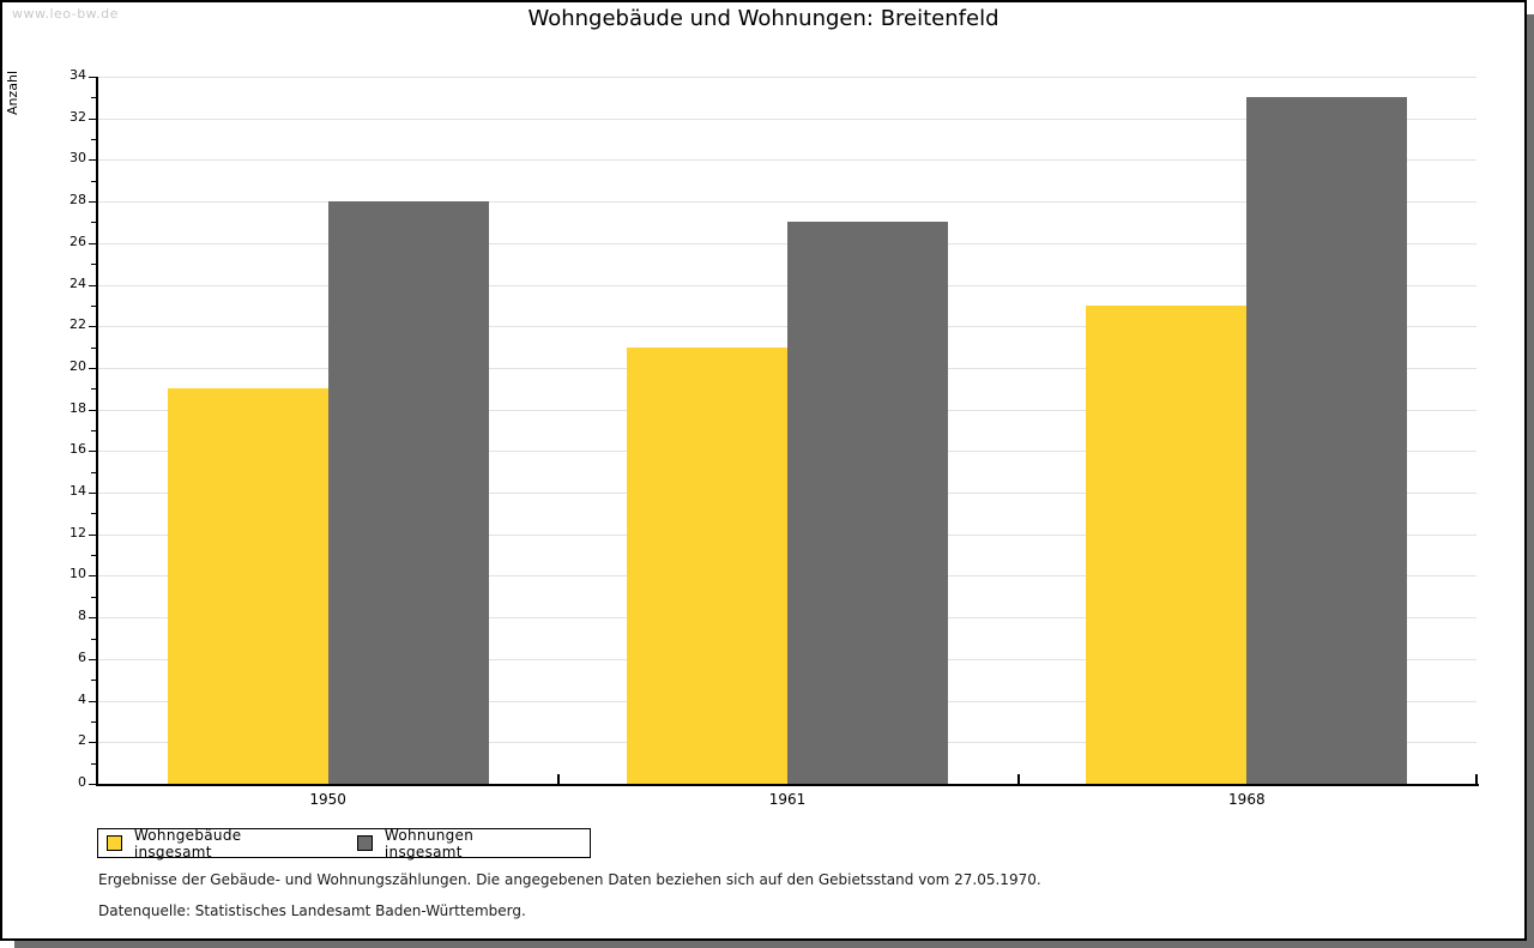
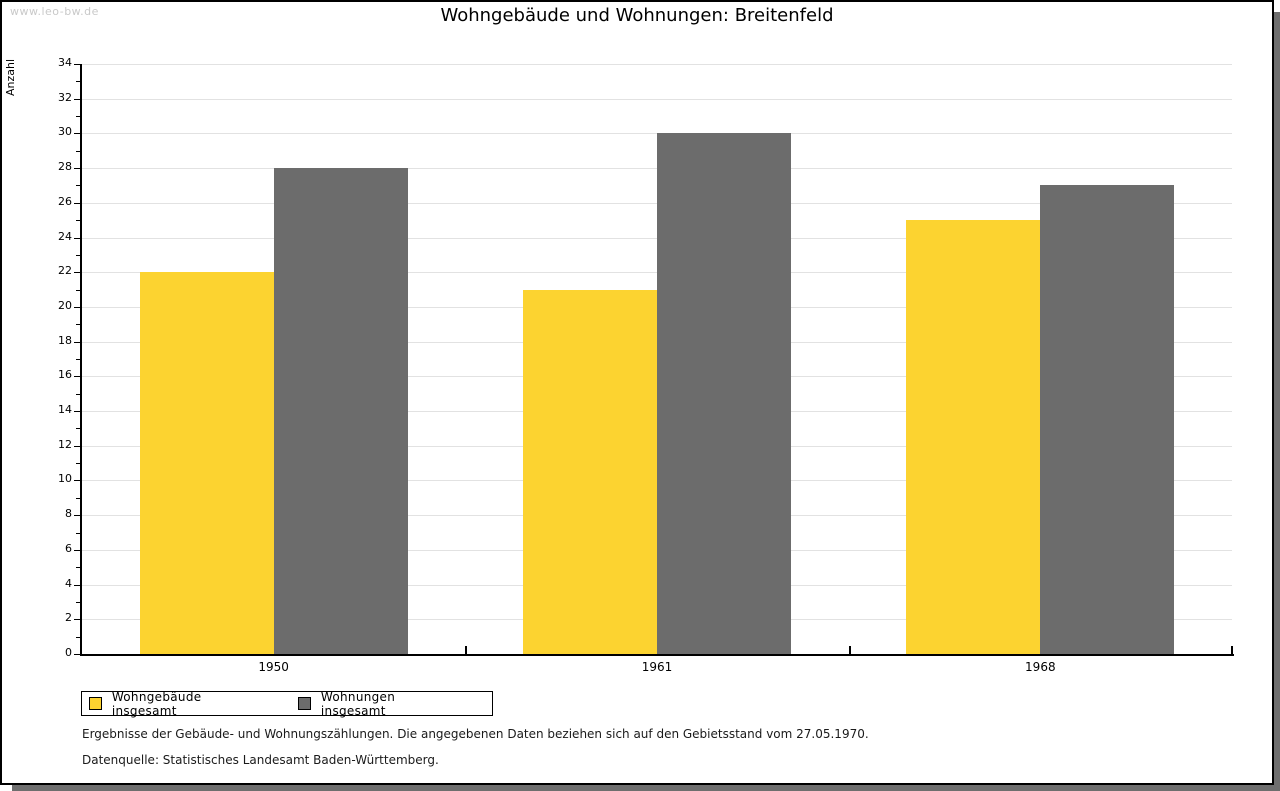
Wohngebäude insgesamt/1950: 19 -> 22
Wohnungen insgesamt/1961: 27 -> 30
Wohngebäude insgesamt/1968: 23 -> 25
Wohnungen insgesamt/1968: 33 -> 27
